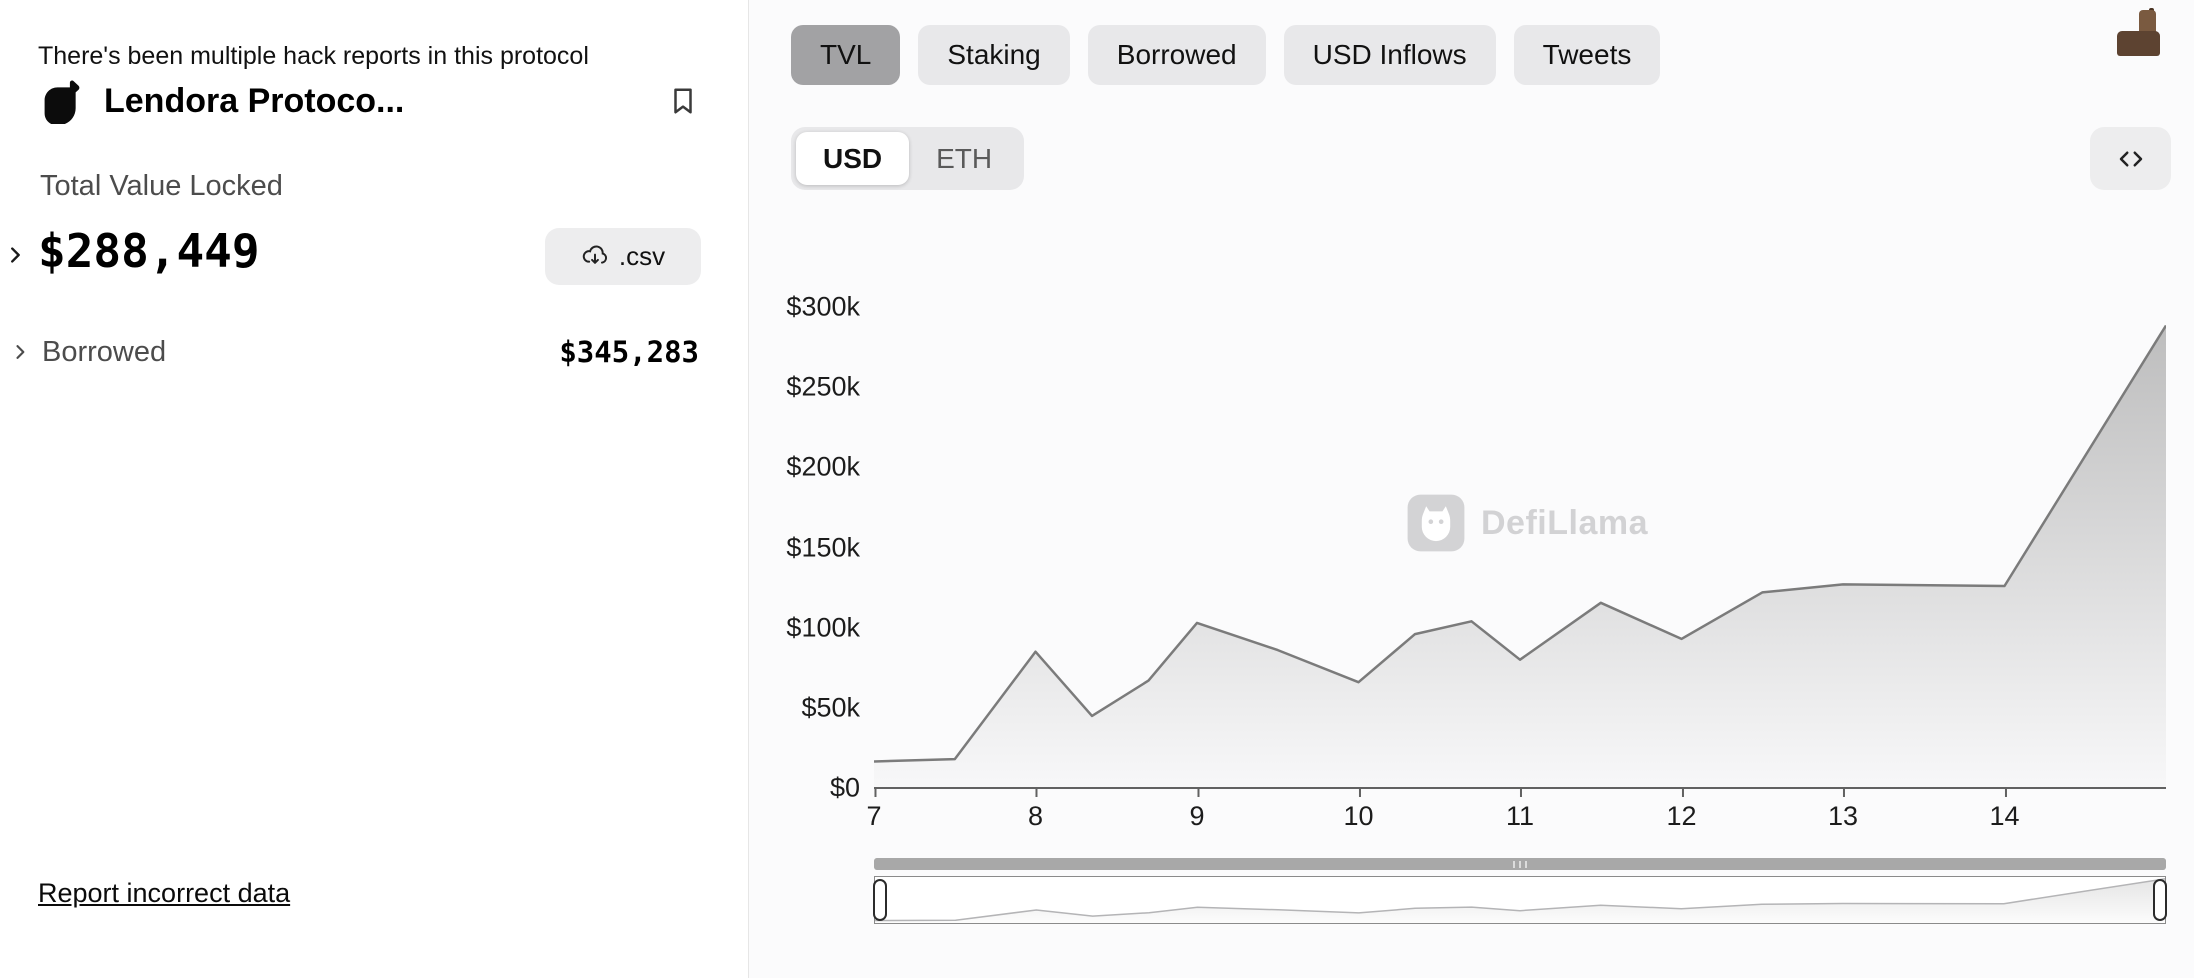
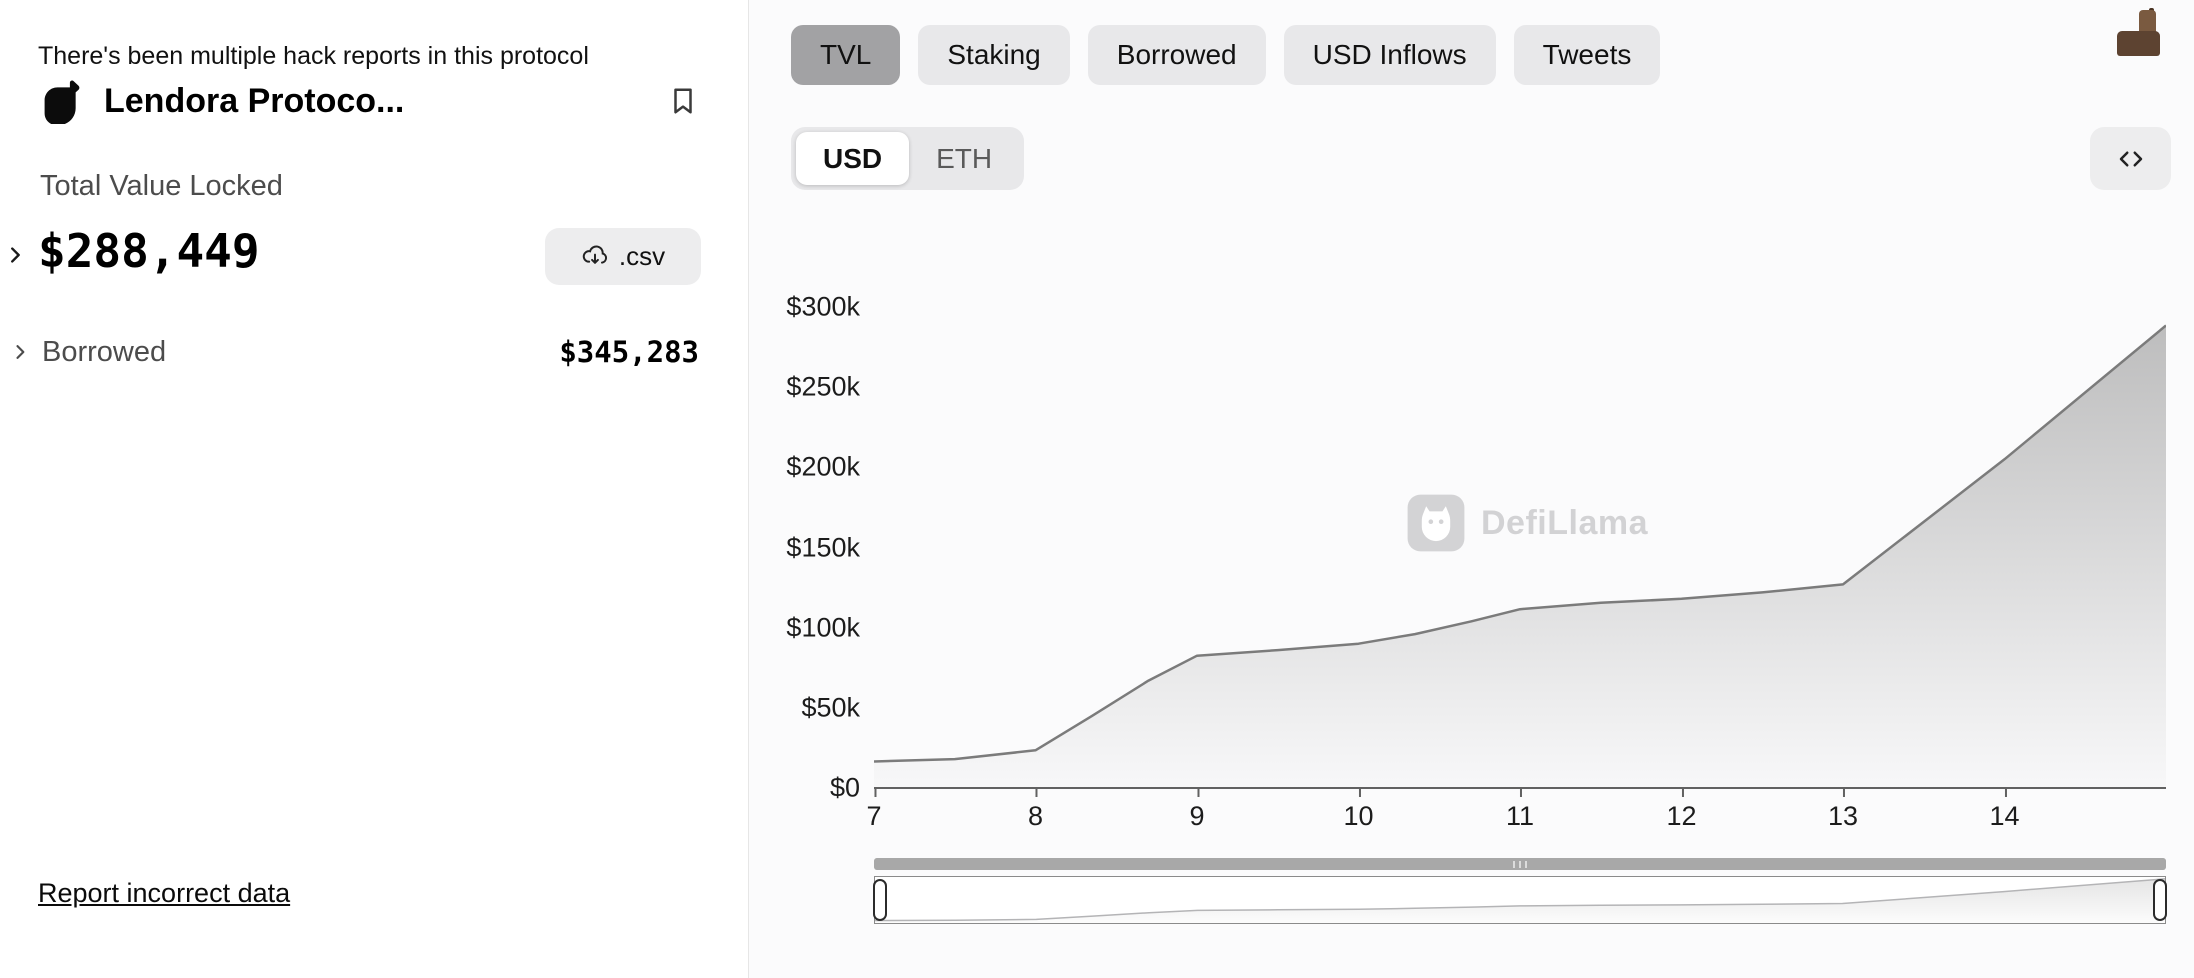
8: $85k -> $24k
9: $103k -> $82k
10: $66k -> $90k
11: $80k -> $112k
12: $93k -> $118k
14: $126k -> $205k
